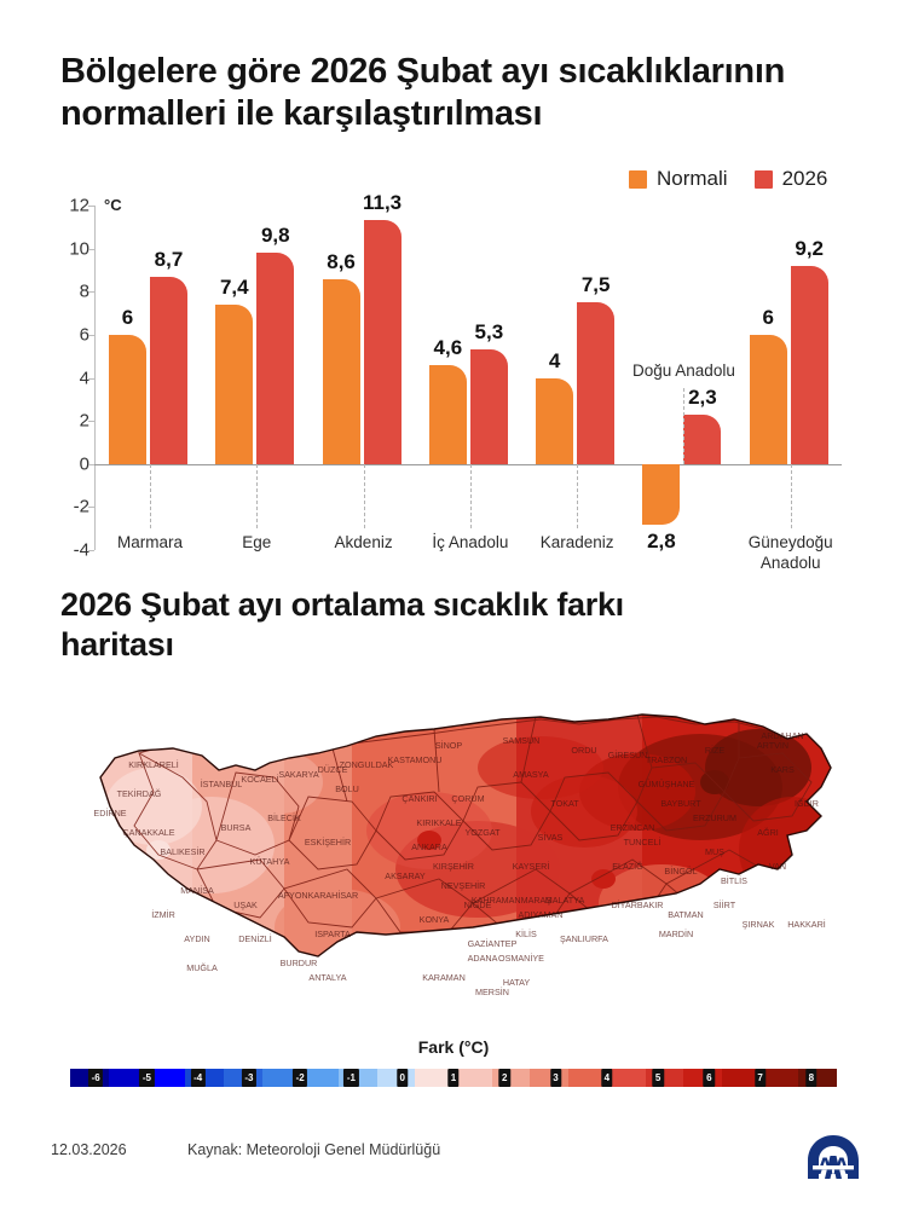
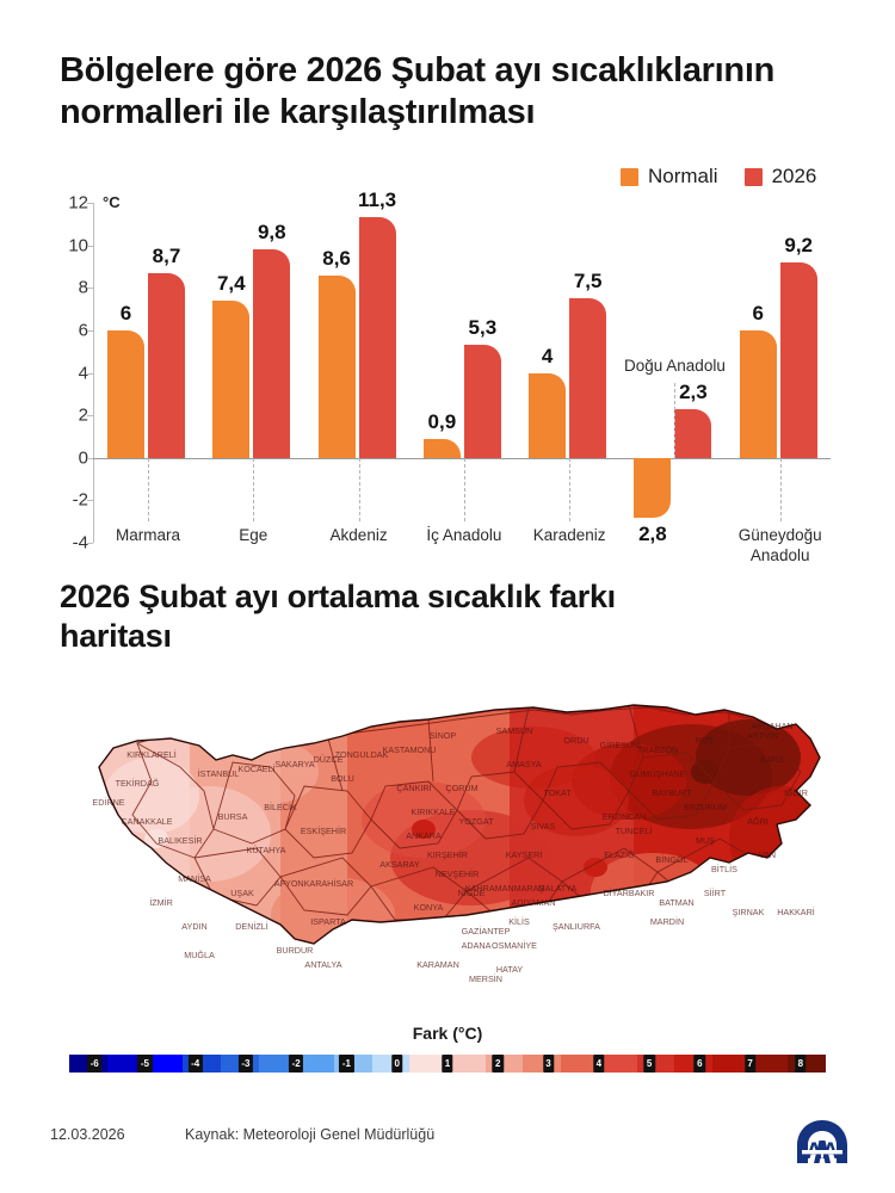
Normali/İç Anadolu: 4,6 -> 0,9
